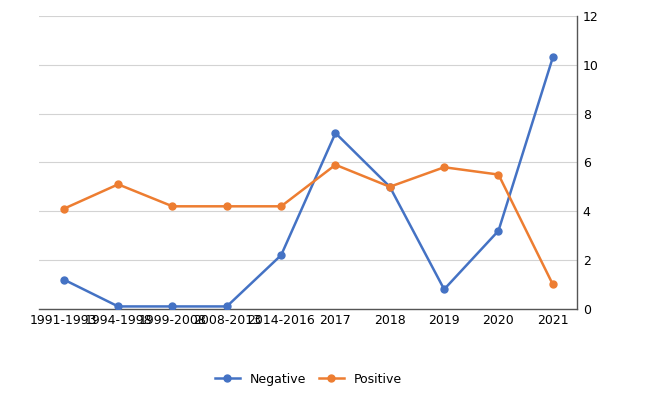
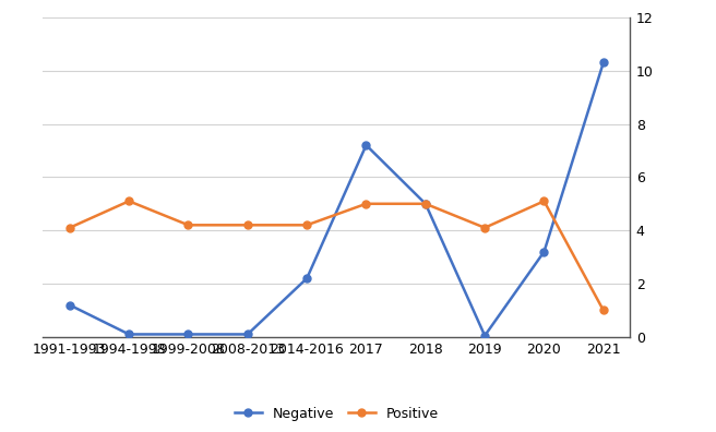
Positive/2017: 5.9 -> 5.0
Negative/2019: 0.80 -> 0.05
Positive/2019: 5.8 -> 4.1
Positive/2020: 5.5 -> 5.1
